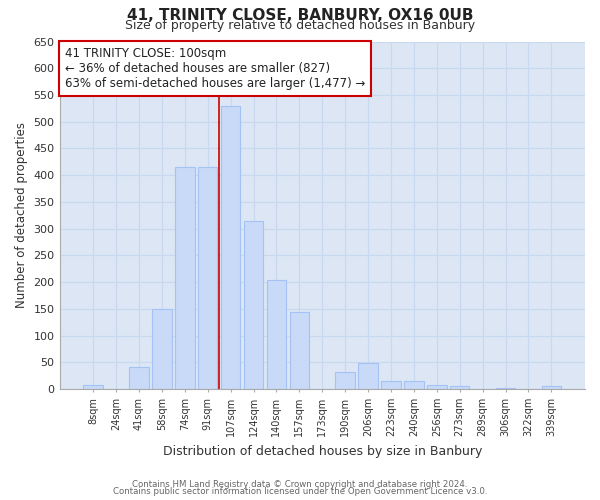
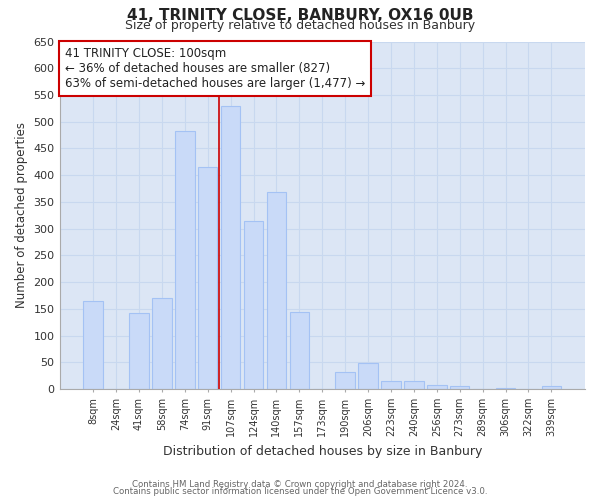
8sqm: 8 -> 164
41sqm: 42 -> 142
58sqm: 150 -> 170
74sqm: 415 -> 482
140sqm: 205 -> 368
